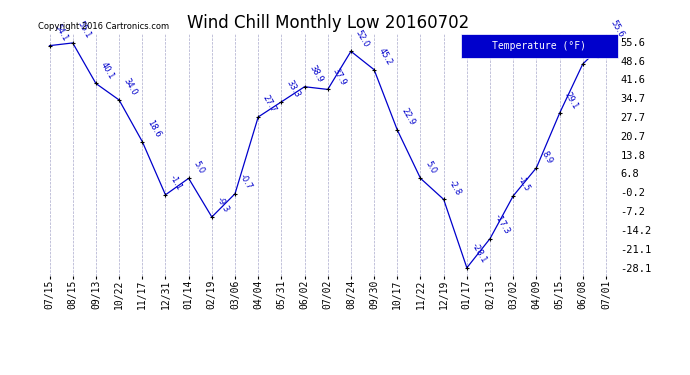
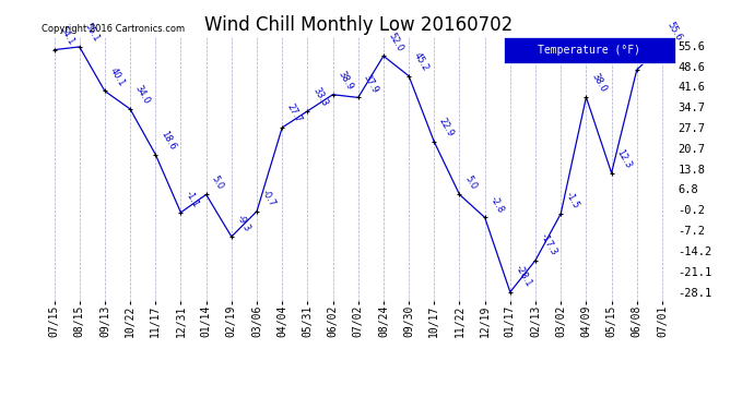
04/09: 8.9 -> 38.0
05/15: 29.1 -> 12.3
